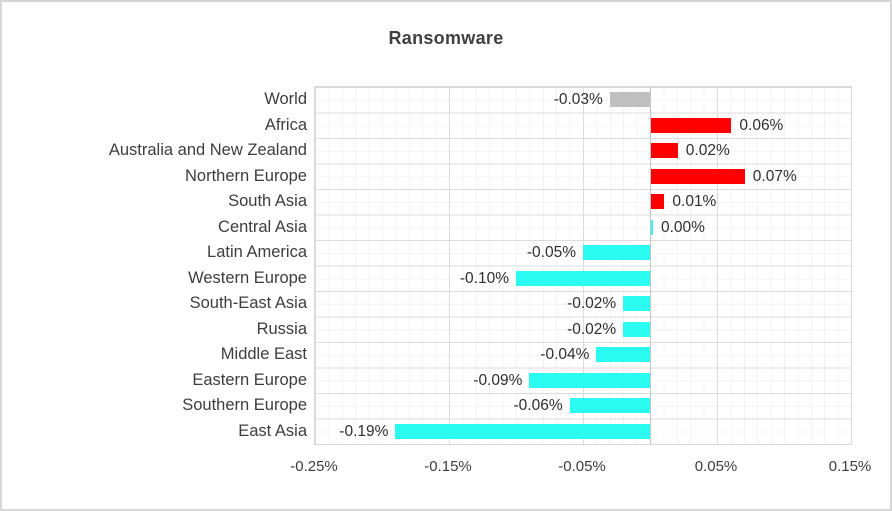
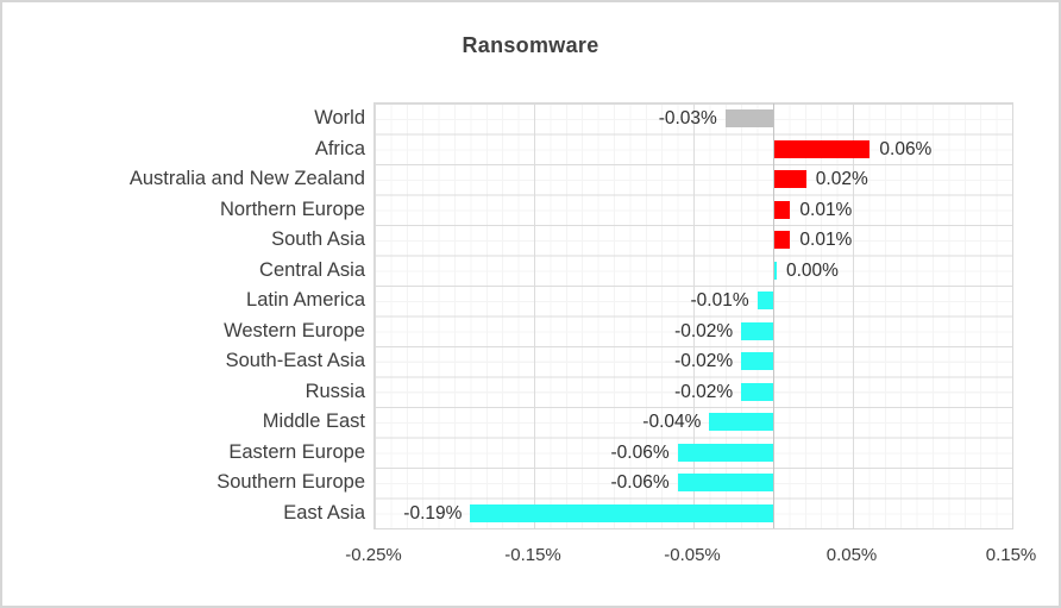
Northern Europe: 0.07% -> 0.01%
Latin America: -0.05% -> -0.01%
Western Europe: -0.10% -> -0.02%
Eastern Europe: -0.09% -> -0.06%
